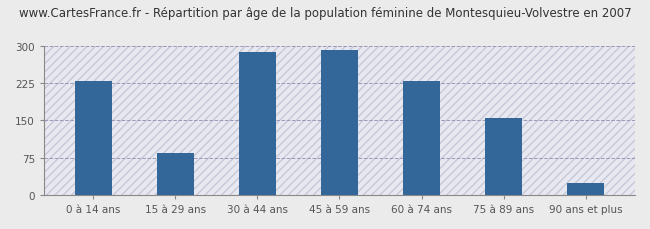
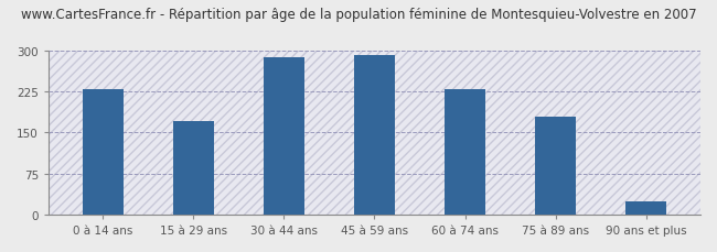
15 à 29 ans: 85 -> 170
75 à 89 ans: 155 -> 178
